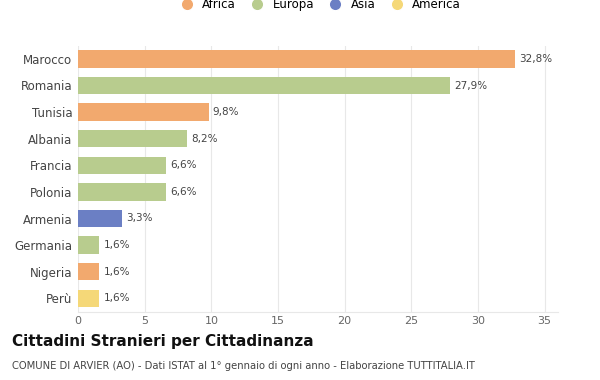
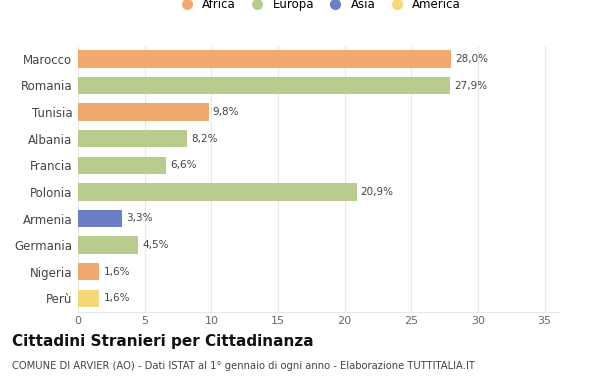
Marocco: 32,8% -> 28,0%
Polonia: 6,6% -> 20,9%
Germania: 1,6% -> 4,5%
